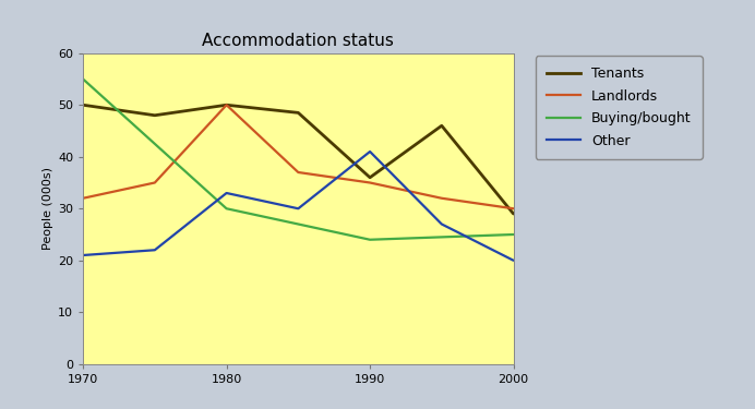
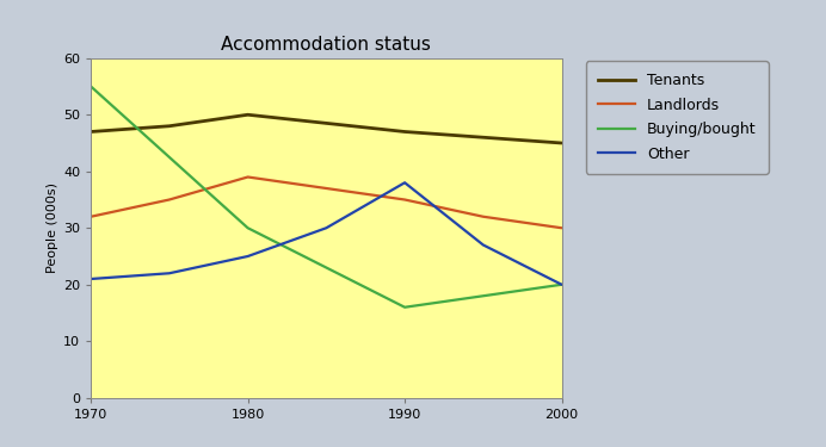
Tenants/1970: 50.0 -> 47.0
Landlords/1980: 50 -> 39
Other/1980: 33 -> 25
Tenants/1990: 36.0 -> 47.0
Buying/bought/1990: 24 -> 16
Other/1990: 41 -> 38
Tenants/2000: 29.0 -> 45.0
Buying/bought/2000: 25 -> 20
